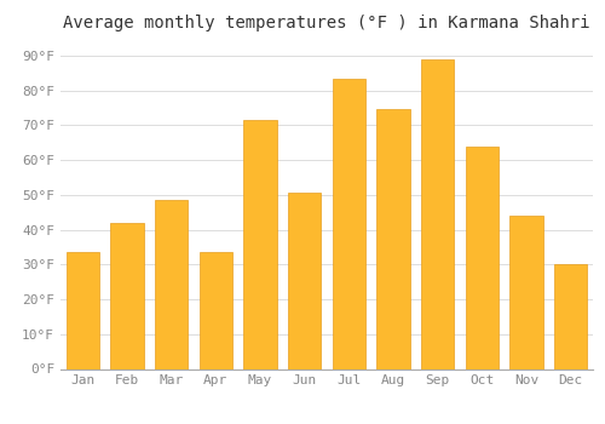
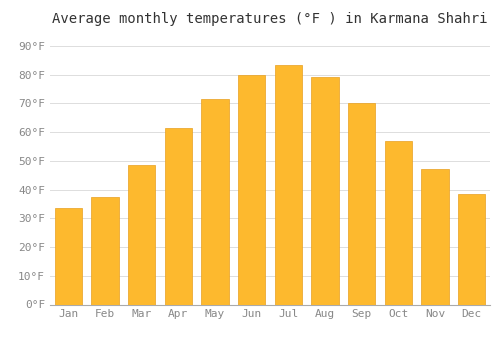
Feb: 42.0°F -> 37.5°F
Apr: 33.5°F -> 61.5°F
Jun: 50.5°F -> 80.0°F
Aug: 74.5°F -> 79.0°F
Sep: 89.0°F -> 70.0°F
Oct: 64.0°F -> 57.0°F
Nov: 44.0°F -> 47.0°F
Dec: 30.0°F -> 38.5°F
